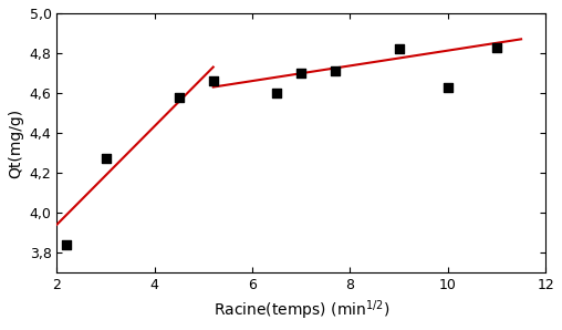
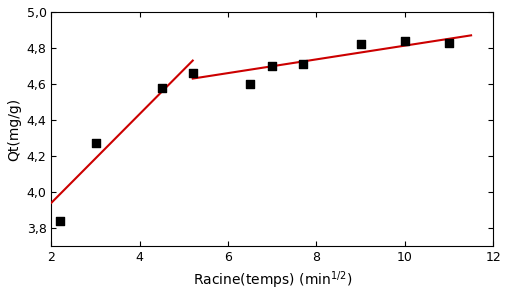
10: 4,63 -> 4,84
